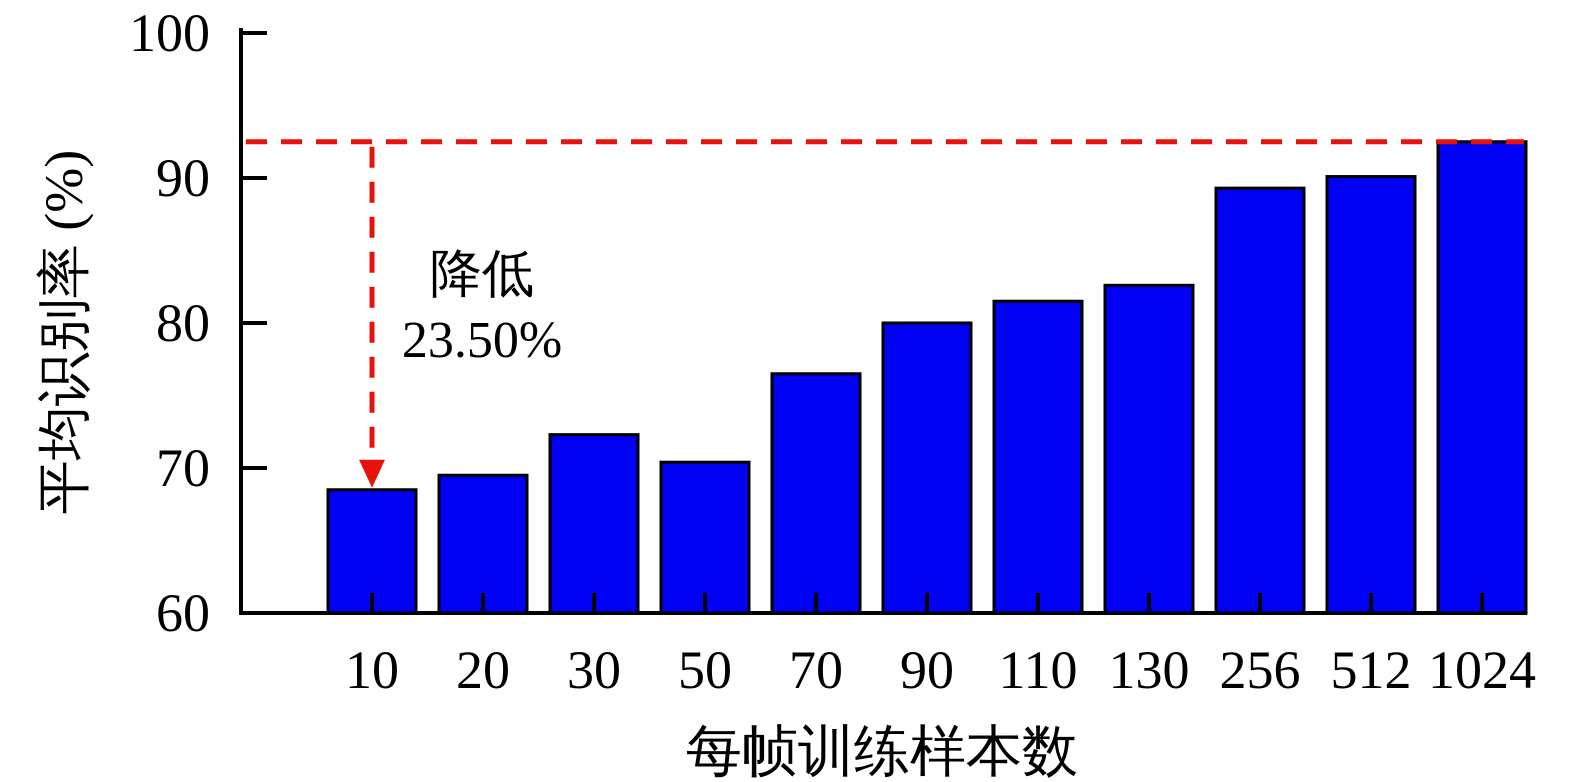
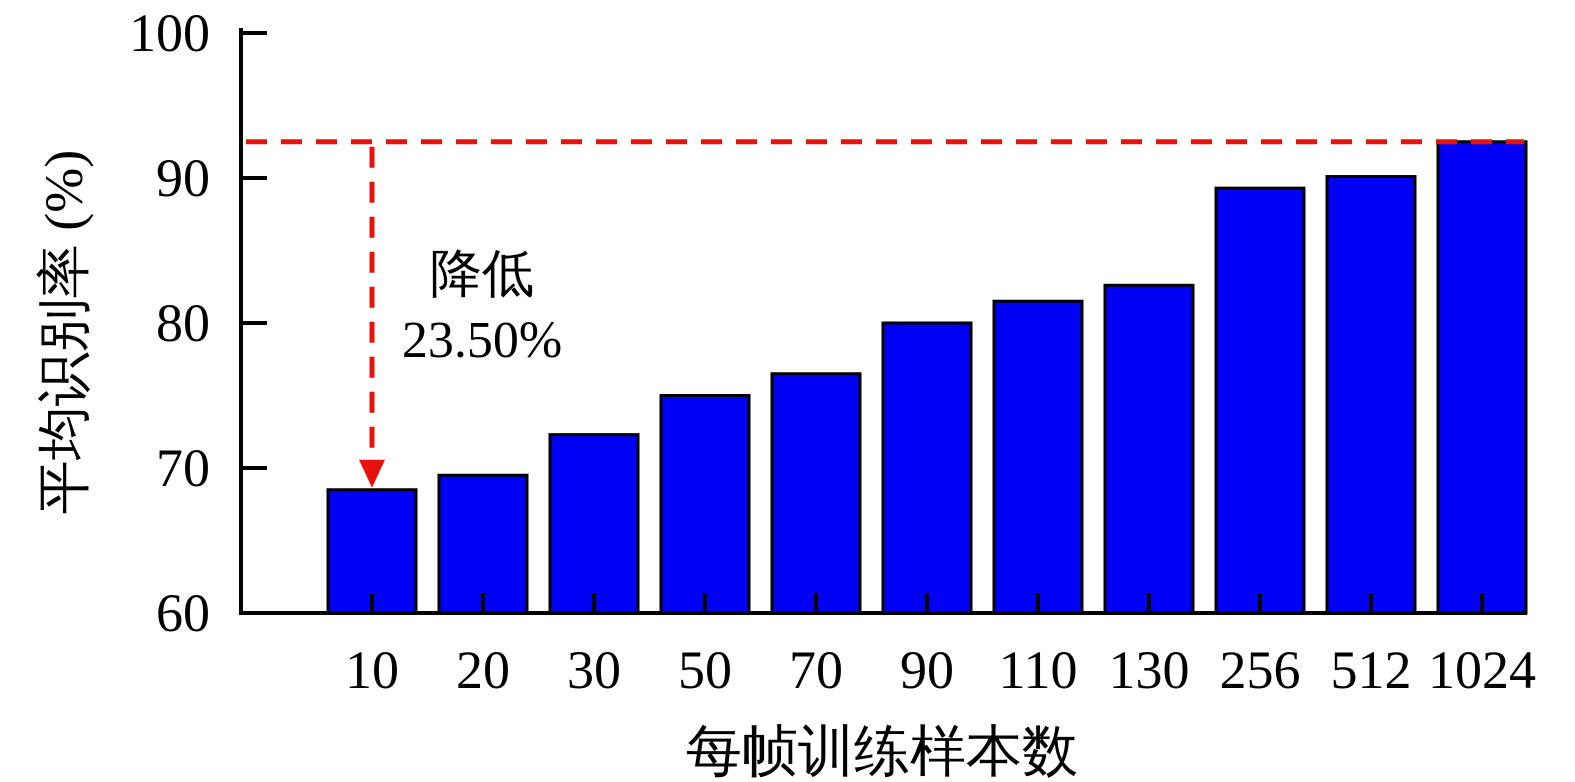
50: 70.4 -> 75.0
